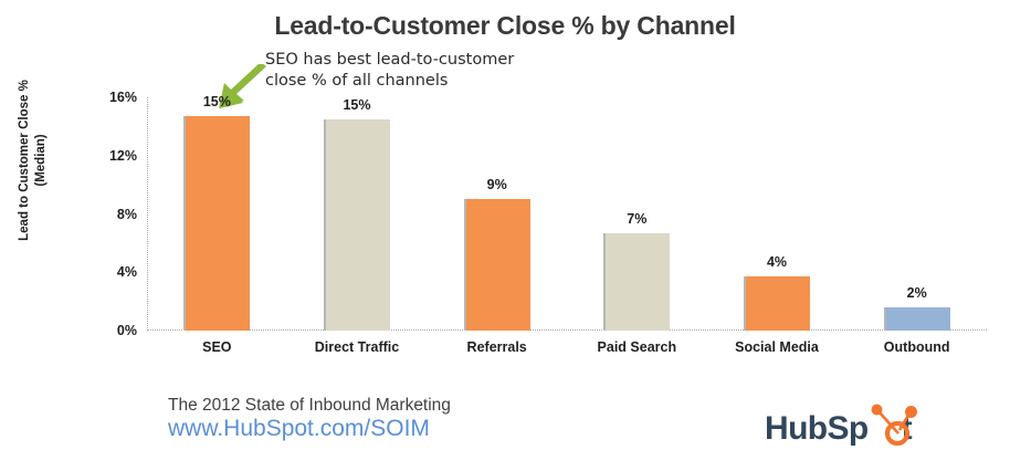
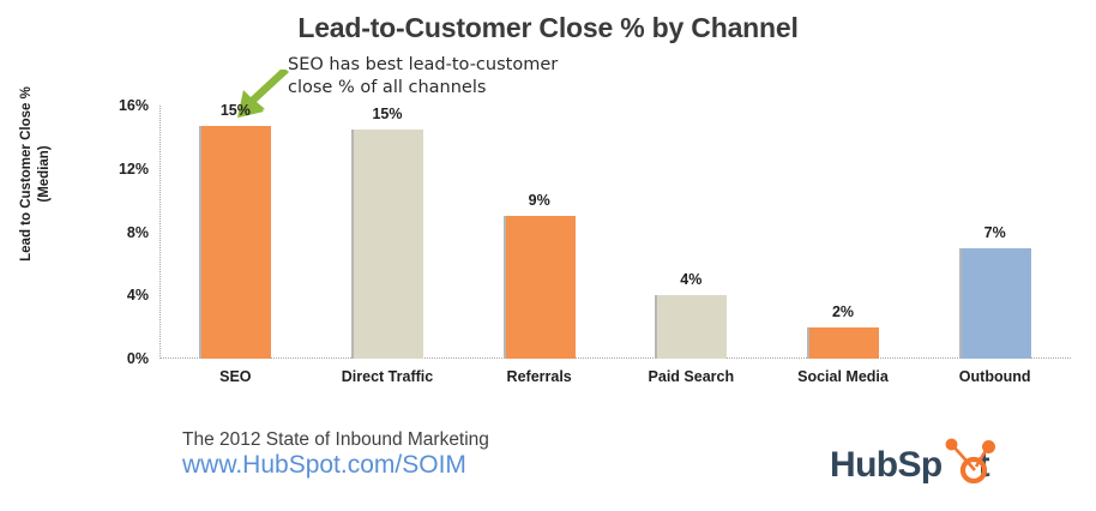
Paid Search: 7% -> 4%
Social Media: 4% -> 2%
Outbound: 2% -> 7%
